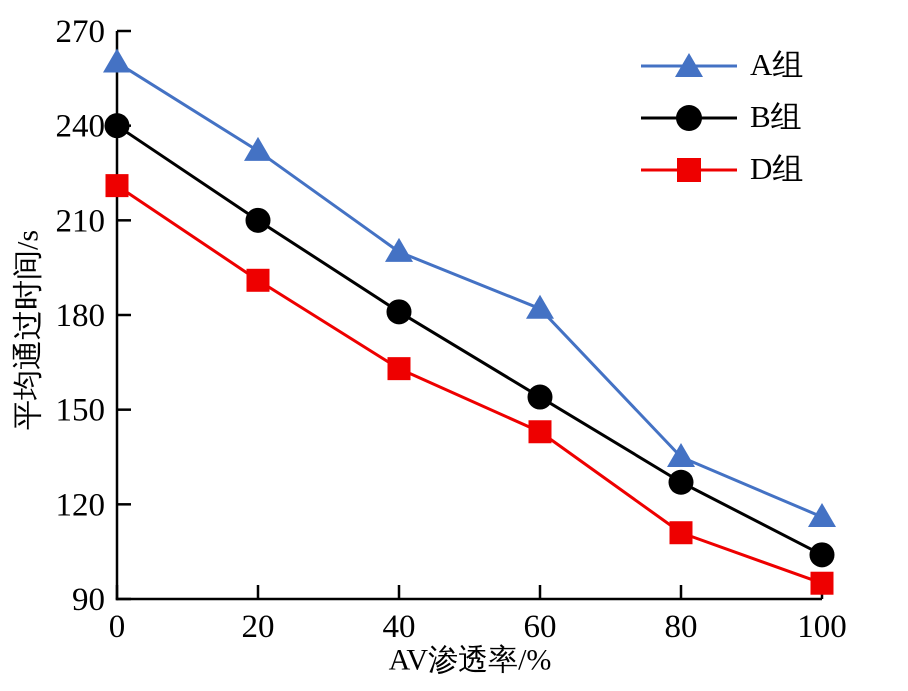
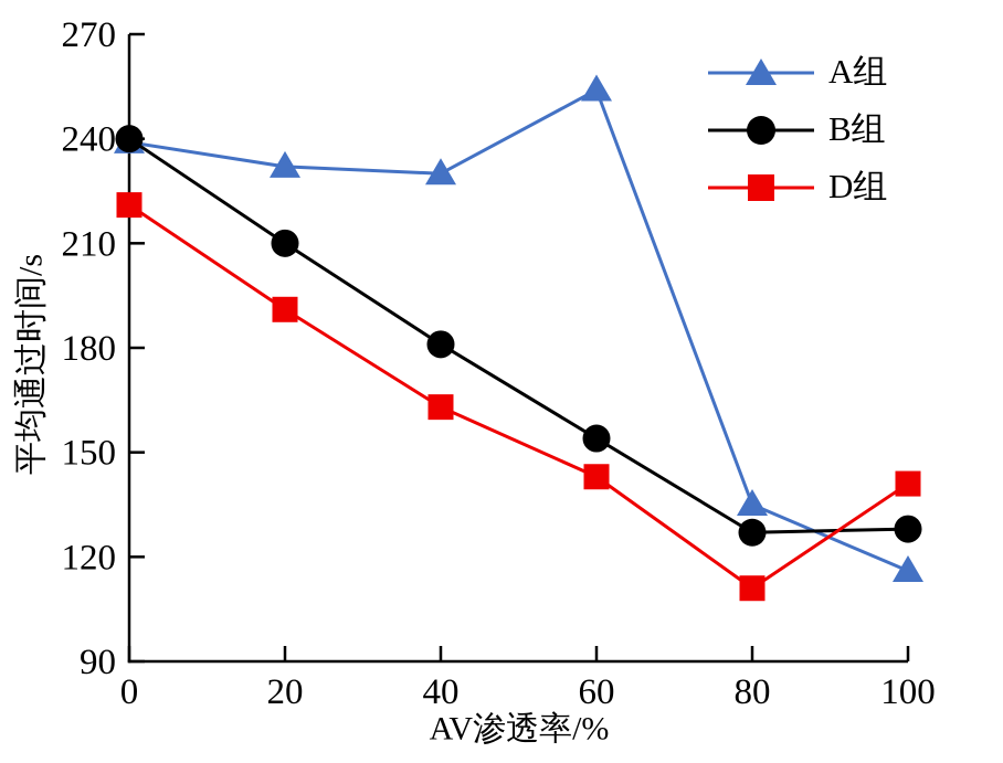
A组/0: 260 -> 239
A组/40: 200 -> 230
A组/60: 182 -> 254
B组/100: 104 -> 128
D组/100: 95 -> 141
